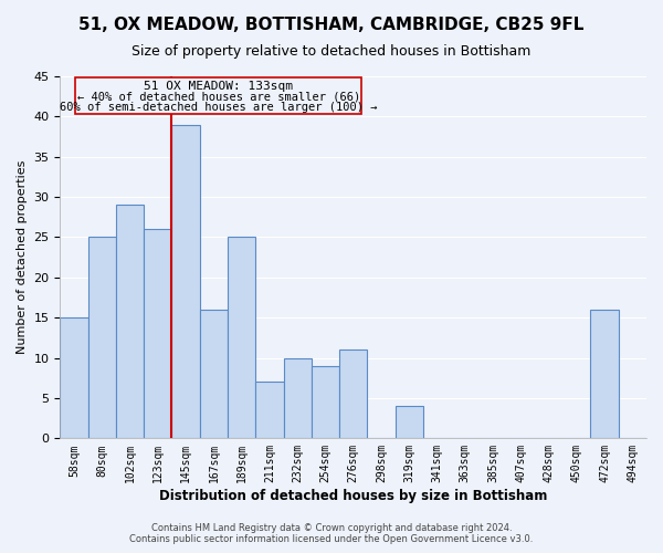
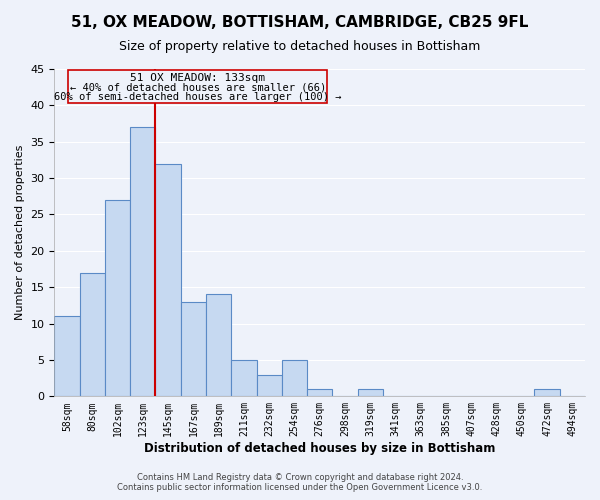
58sqm: 15 -> 11
80sqm: 25 -> 17
102sqm: 29 -> 27
123sqm: 26 -> 37
145sqm: 39 -> 32
167sqm: 16 -> 13
189sqm: 25 -> 14
211sqm: 7 -> 5
232sqm: 10 -> 3
254sqm: 9 -> 5
276sqm: 11 -> 1
319sqm: 4 -> 1
472sqm: 16 -> 1
